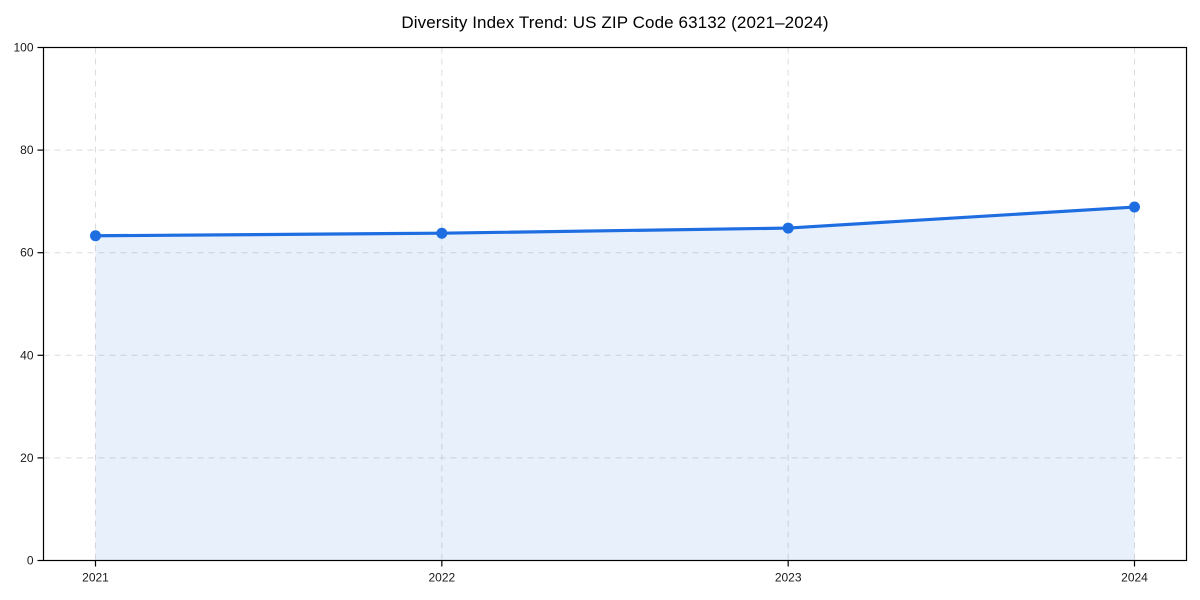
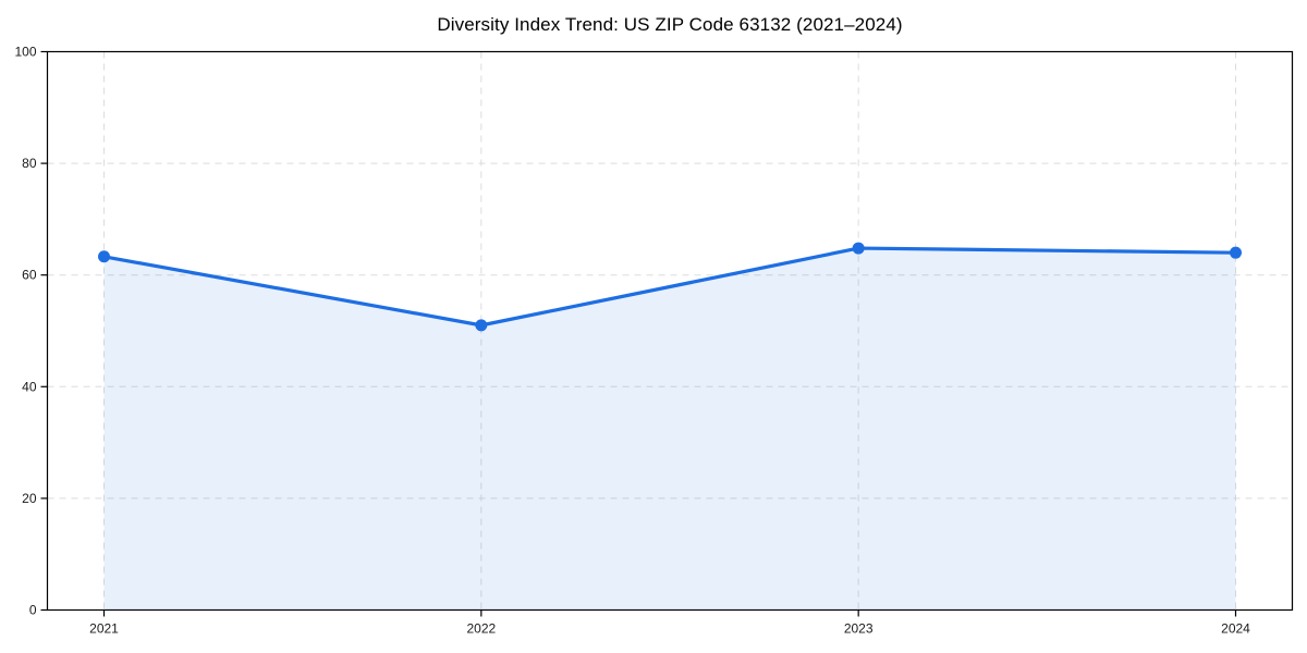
2022: 64 -> 51
2024: 69 -> 64
